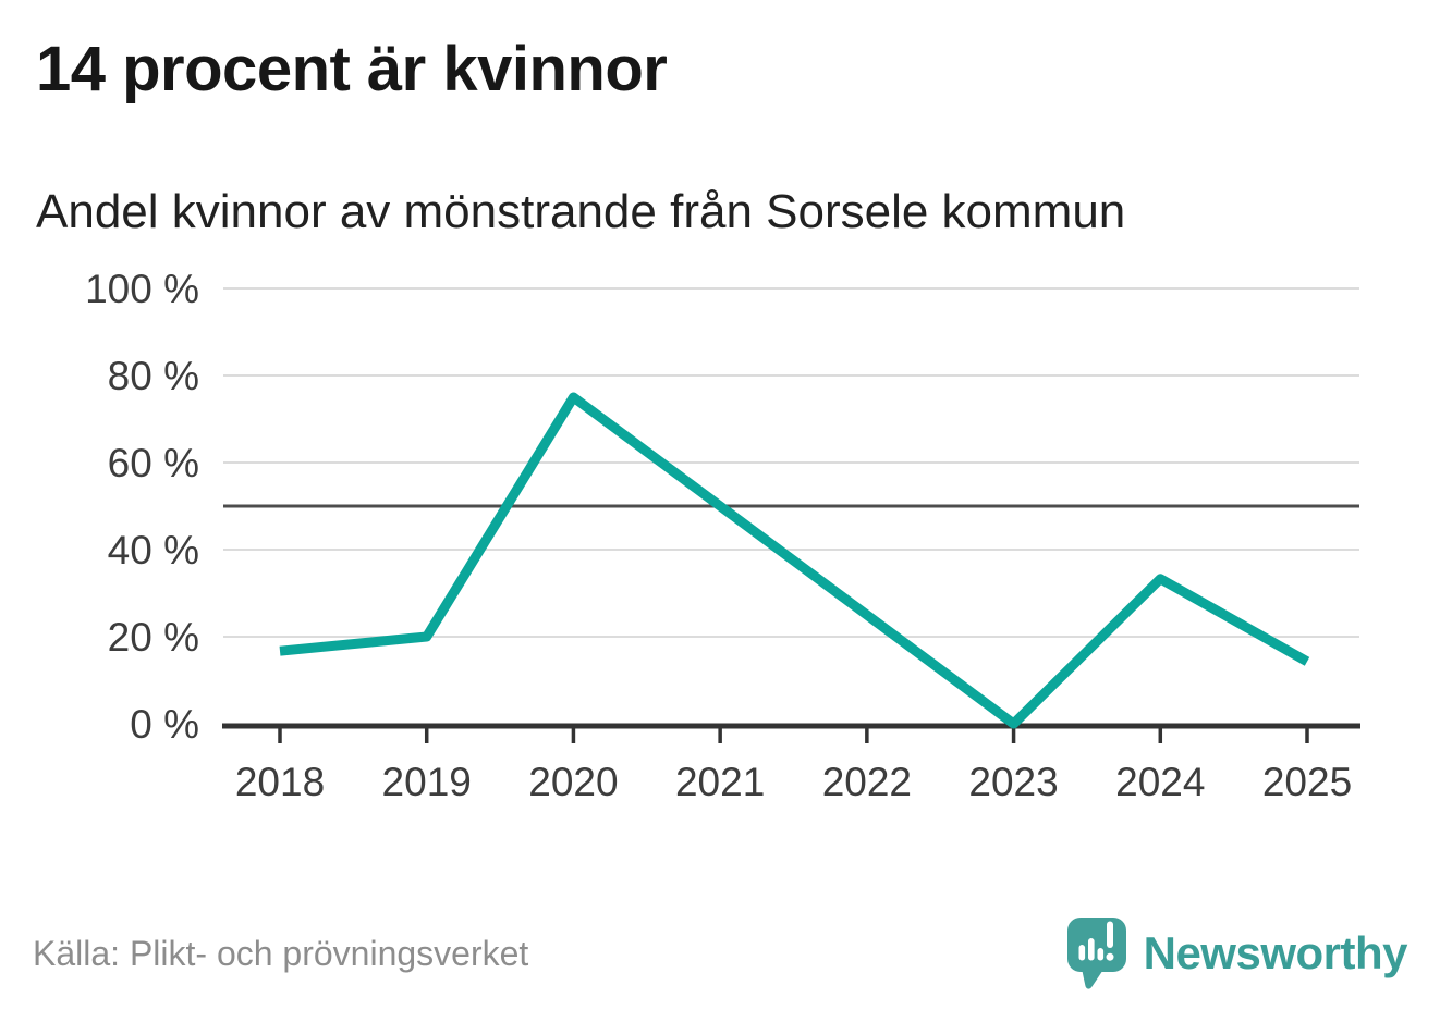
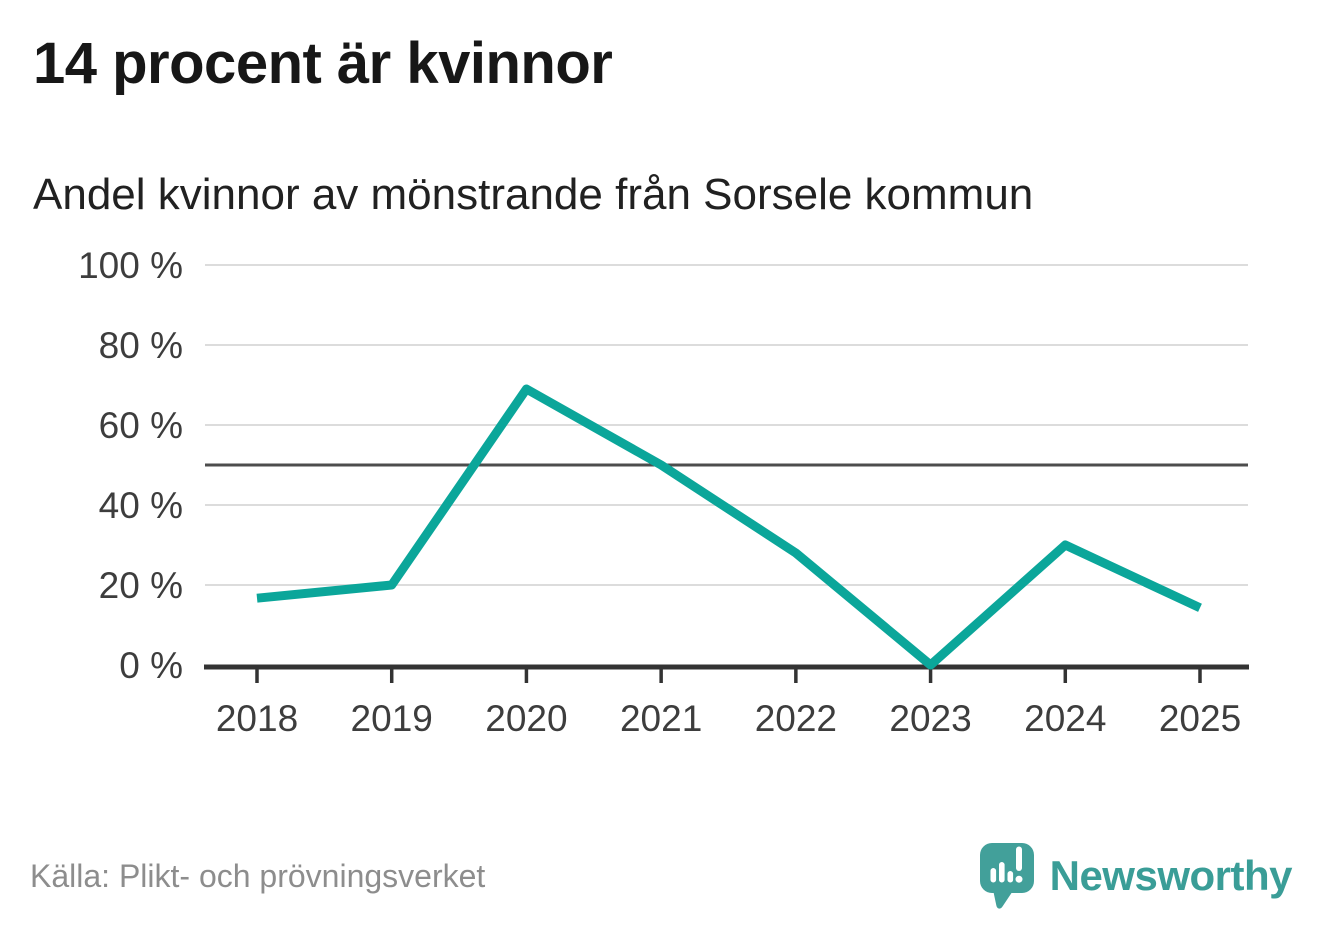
2020: 75% -> 69%
2022: 25% -> 28%
2024: 33% -> 30%
